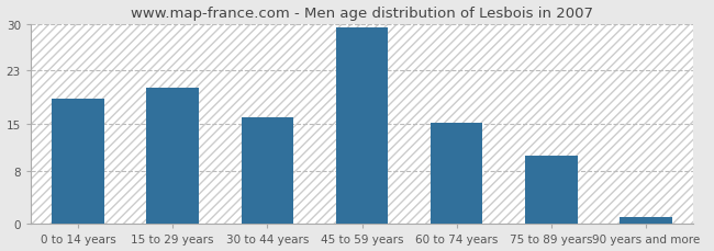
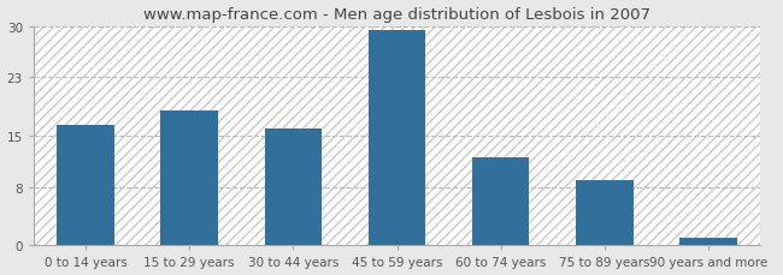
0 to 14 years: 18.8 -> 16.5
15 to 29 years: 20.4 -> 18.5
60 to 74 years: 15.2 -> 12.0
75 to 89 years: 10.2 -> 9.0
